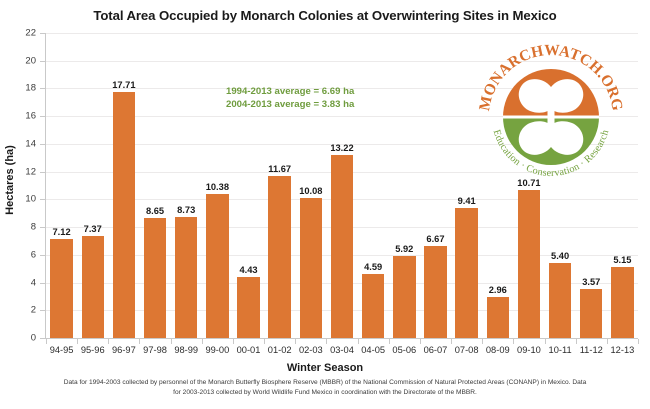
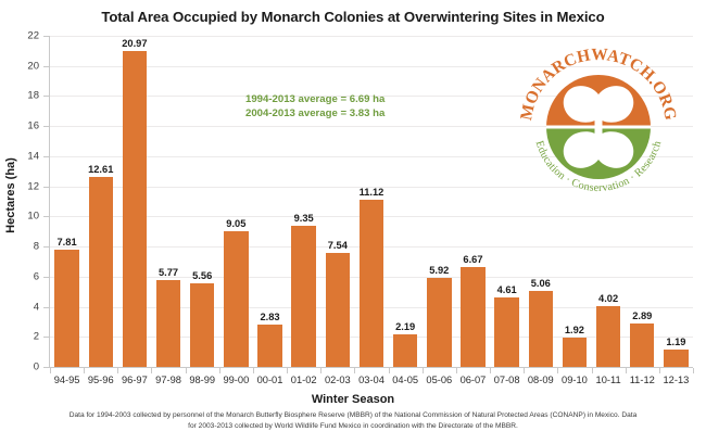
94-95: 7.12 -> 7.81
95-96: 7.37 -> 12.61
96-97: 17.71 -> 20.97
97-98: 8.65 -> 5.77
98-99: 8.73 -> 5.56
99-00: 10.38 -> 9.05
00-01: 4.43 -> 2.83
01-02: 11.67 -> 9.35
02-03: 10.08 -> 7.54
03-04: 13.22 -> 11.12
04-05: 4.59 -> 2.19
07-08: 9.41 -> 4.61
08-09: 2.96 -> 5.06
09-10: 10.71 -> 1.92
10-11: 5.40 -> 4.02
11-12: 3.57 -> 2.89
12-13: 5.15 -> 1.19
